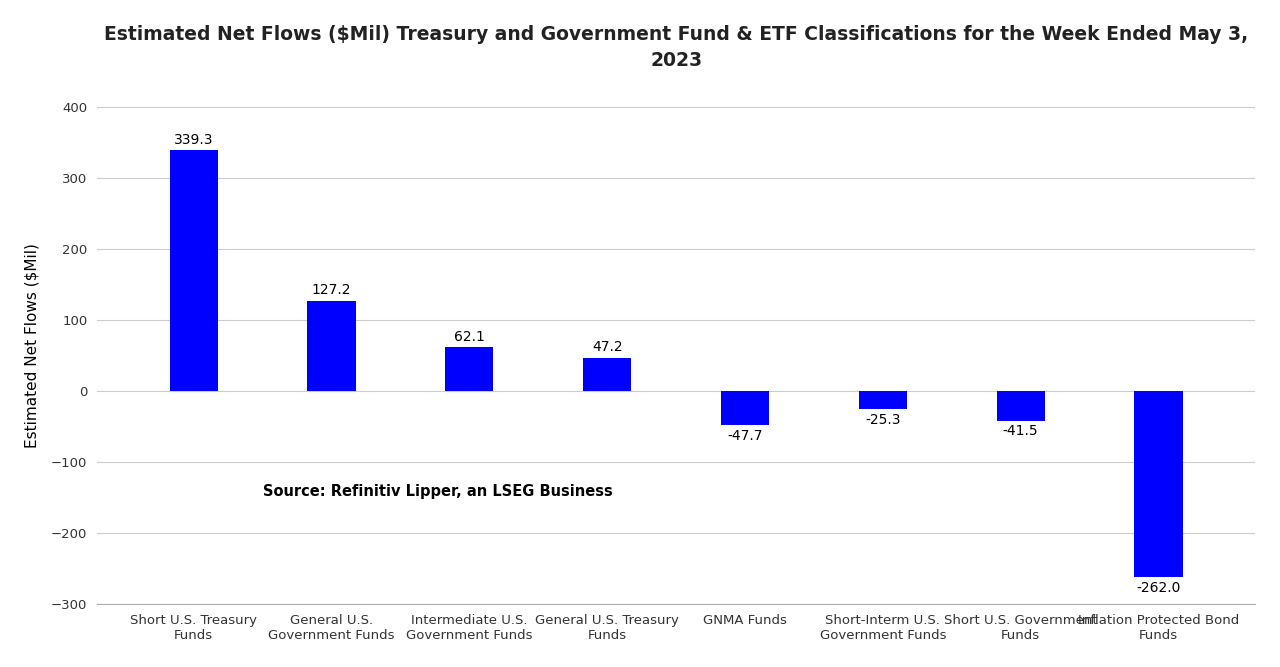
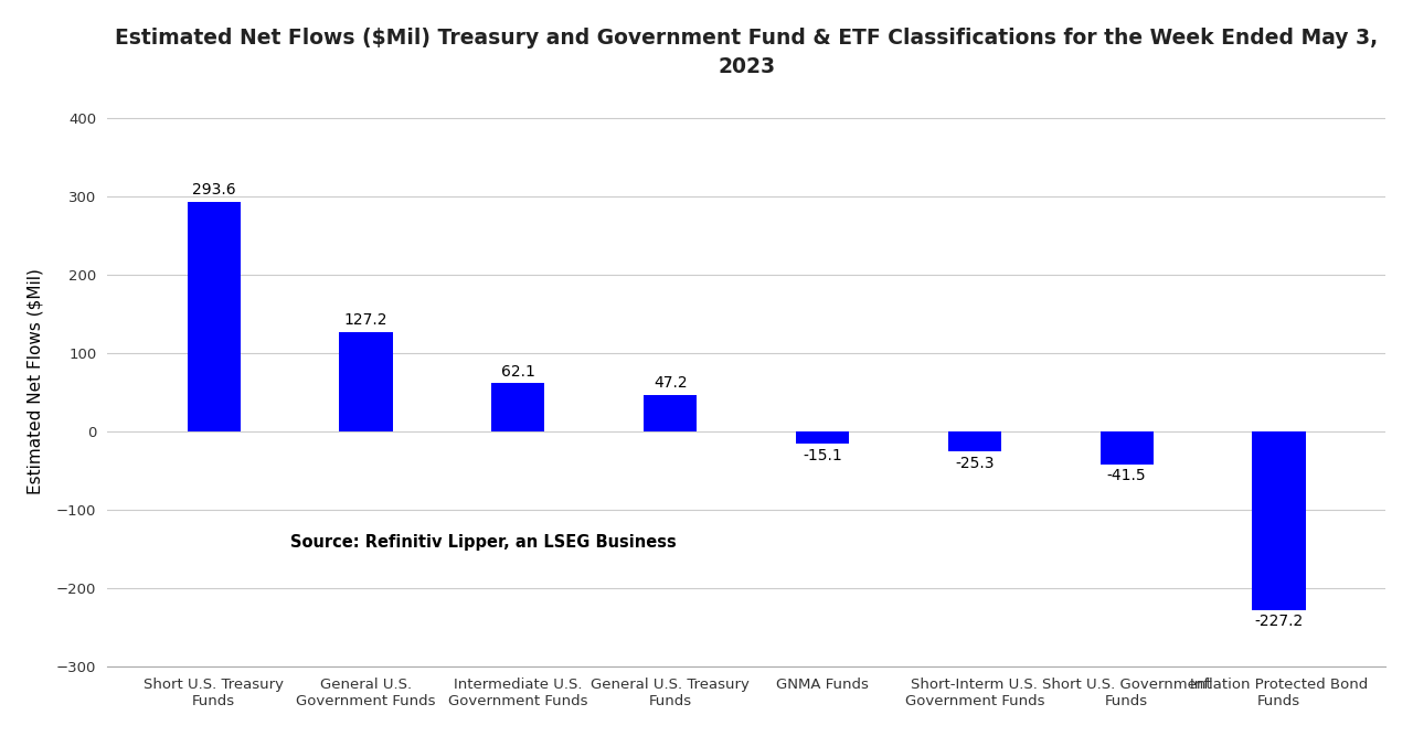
Short U.S. Treasury Funds: 339.3 -> 293.6
GNMA Funds: -47.7 -> -15.1
Inflation Protected Bond Funds: -262.0 -> -227.2
